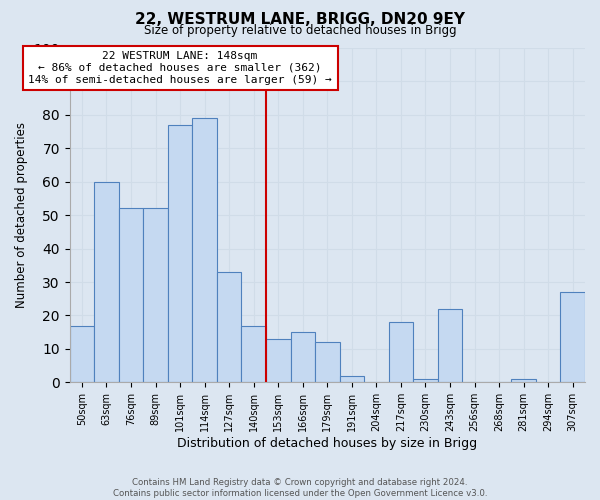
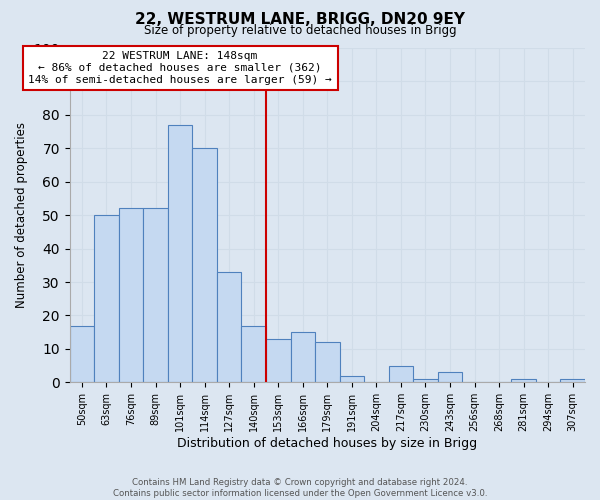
63sqm: 60 -> 50
114sqm: 79 -> 70
217sqm: 18 -> 5
243sqm: 22 -> 3
307sqm: 27 -> 1
